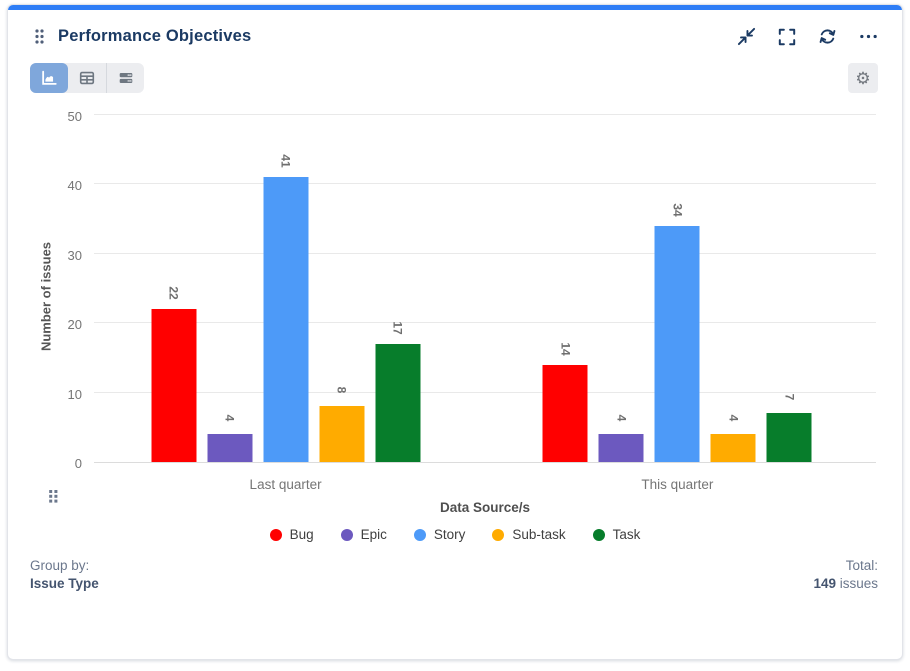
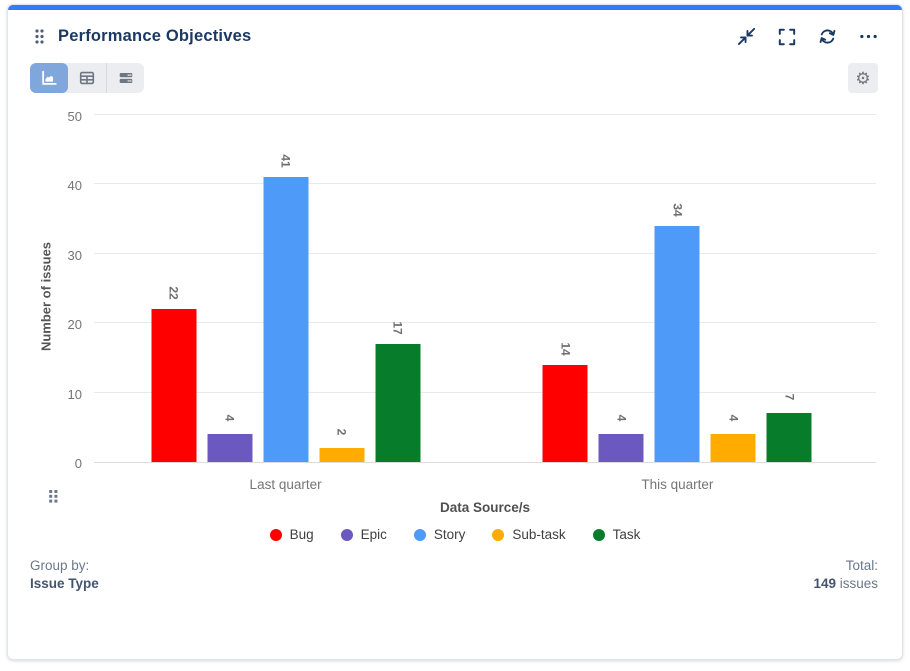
Sub-task/Last quarter: 8 -> 2
